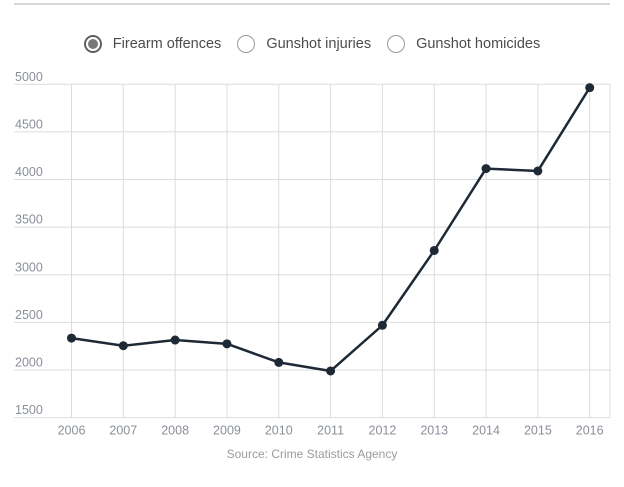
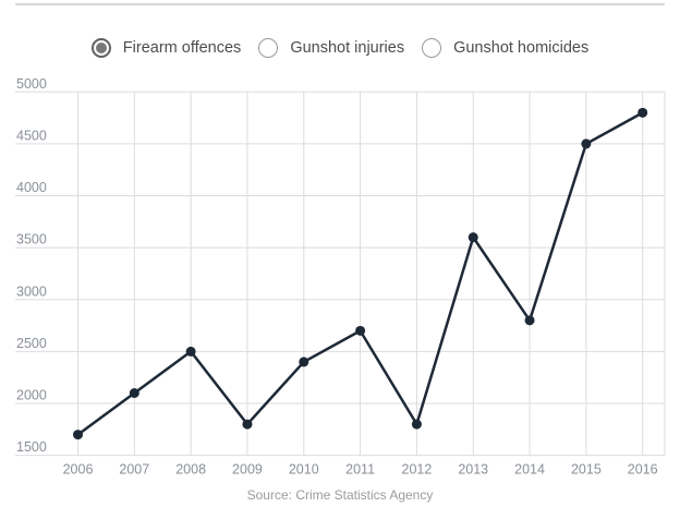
2006: 2300 -> 1700
2007: 2300 -> 2100
2008: 2300 -> 2500
2009: 2300 -> 1800
2010: 2100 -> 2400
2011: 2000 -> 2700
2012: 2500 -> 1800
2013: 3300 -> 3600
2014: 4100 -> 2800
2015: 4100 -> 4500
2016: 5000 -> 4800
